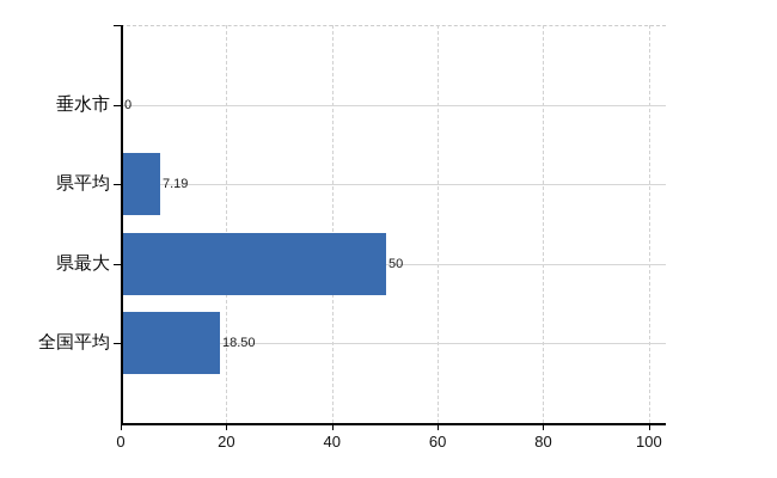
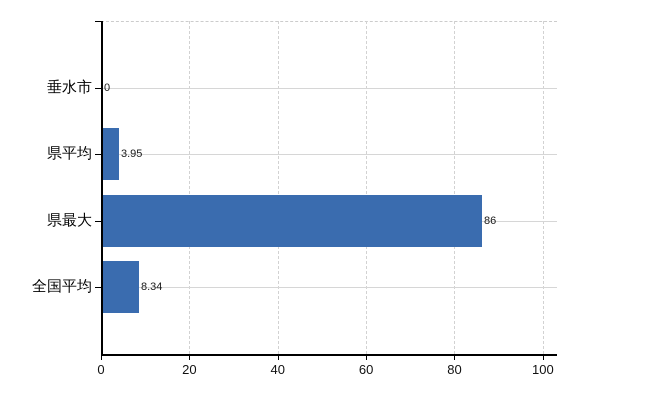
県平均: 7.19 -> 3.95
県最大: 50 -> 86
全国平均: 18.50 -> 8.34
